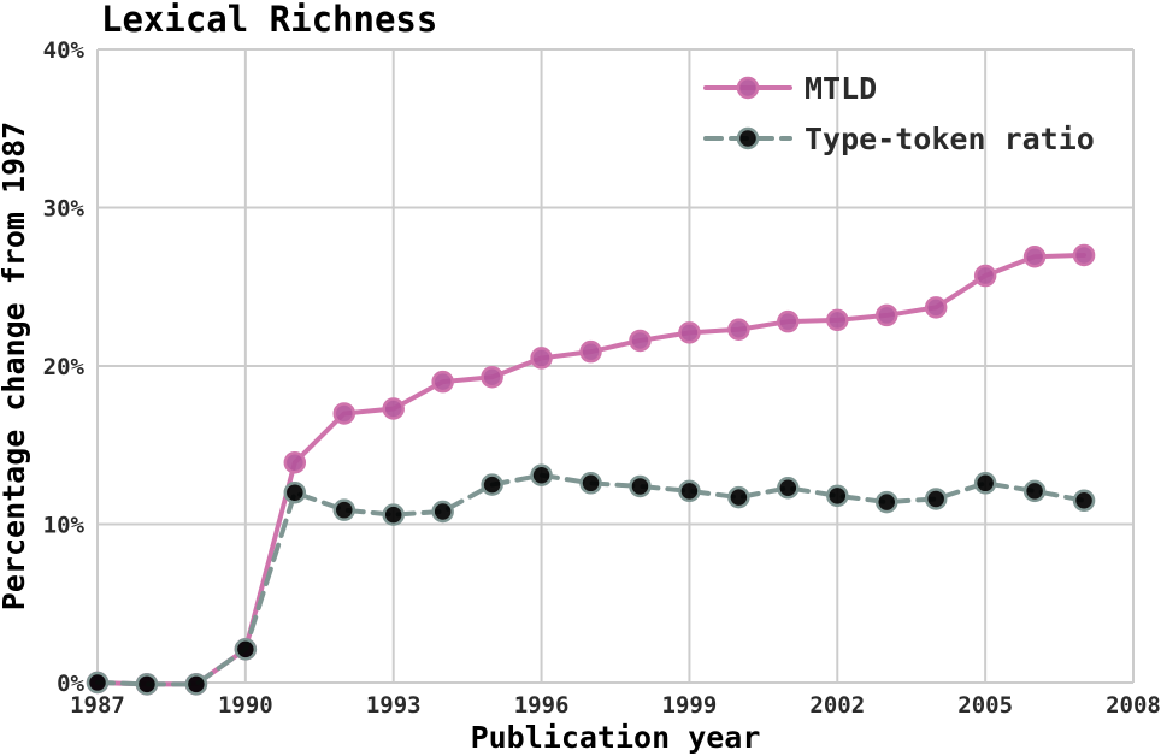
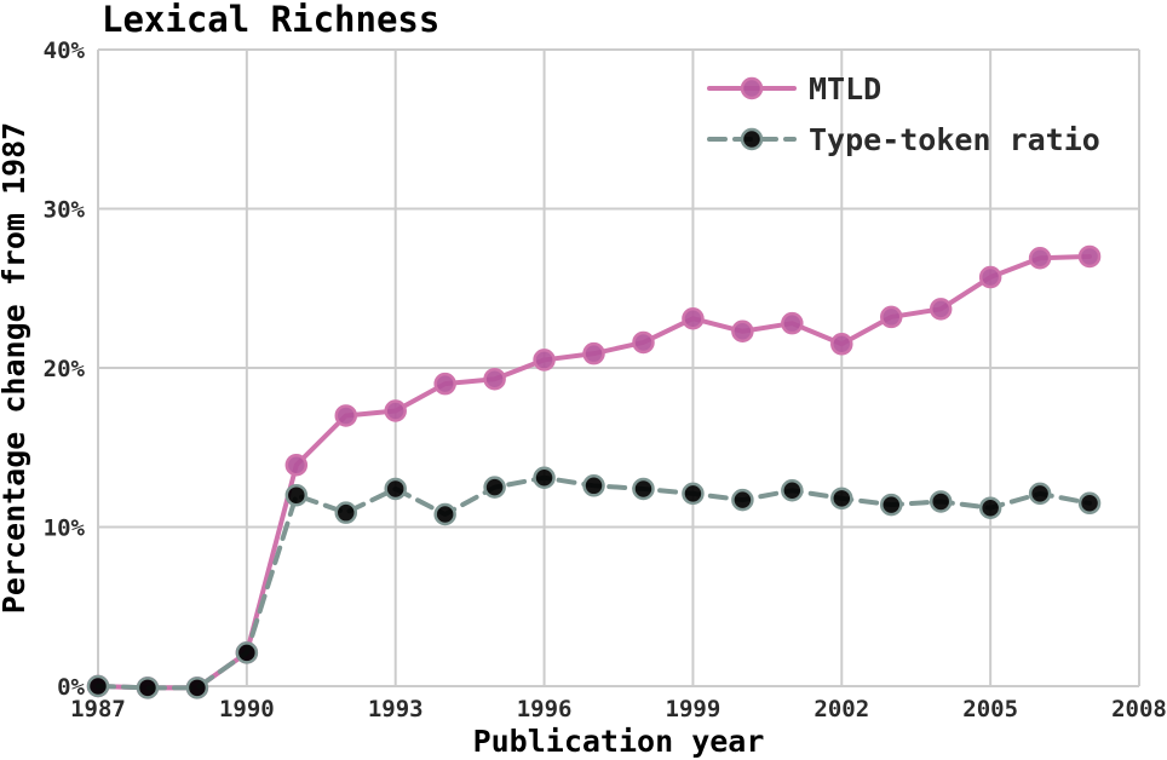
Type-token ratio/1993: 10.6% -> 12.4%
MTLD/1999: 22.1% -> 23.1%
MTLD/2002: 22.9% -> 21.5%
Type-token ratio/2005: 12.6% -> 11.2%
